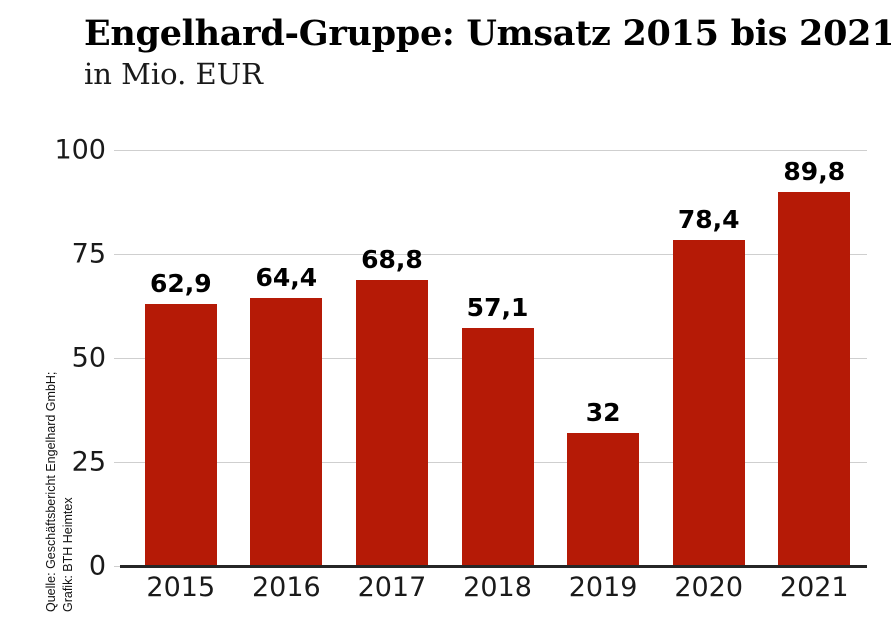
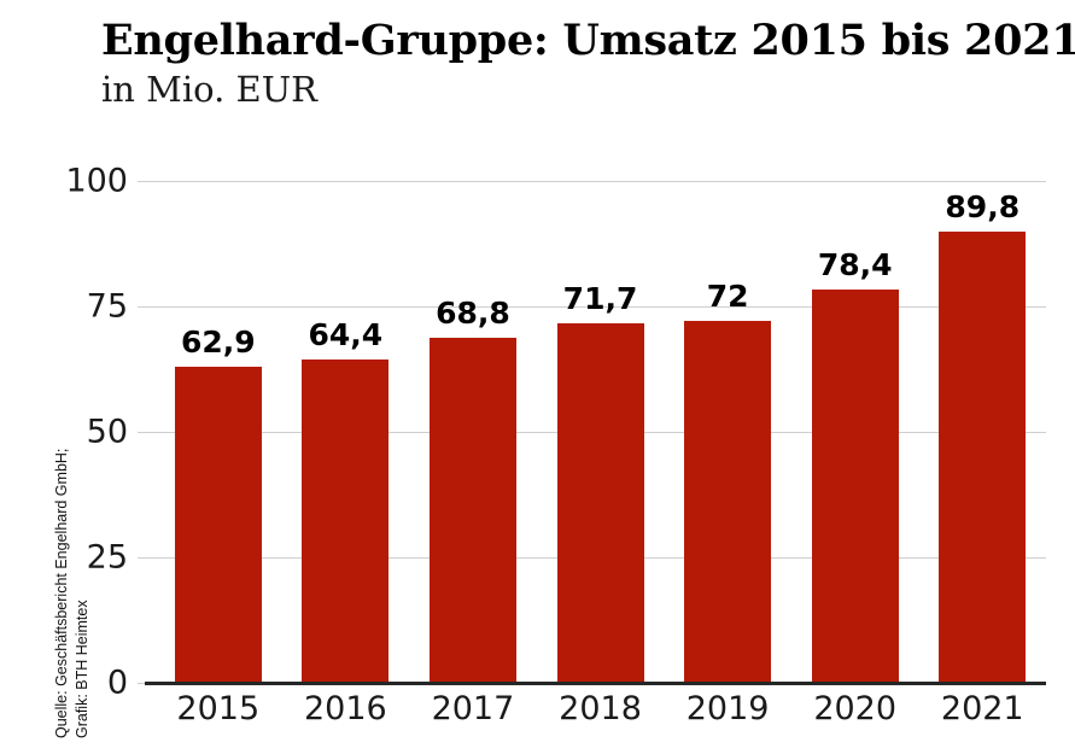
2018: 57,1 -> 71,7
2019: 32 -> 72
